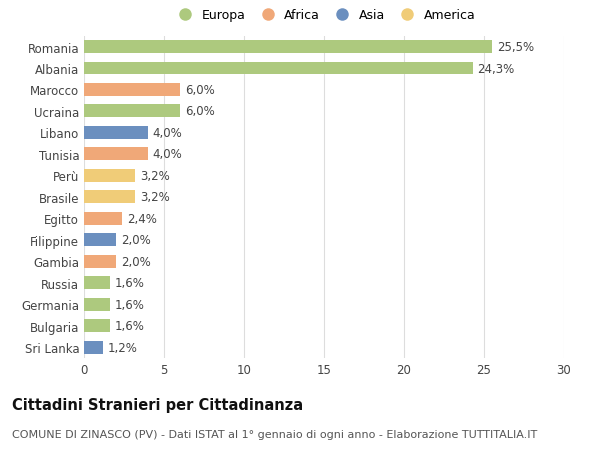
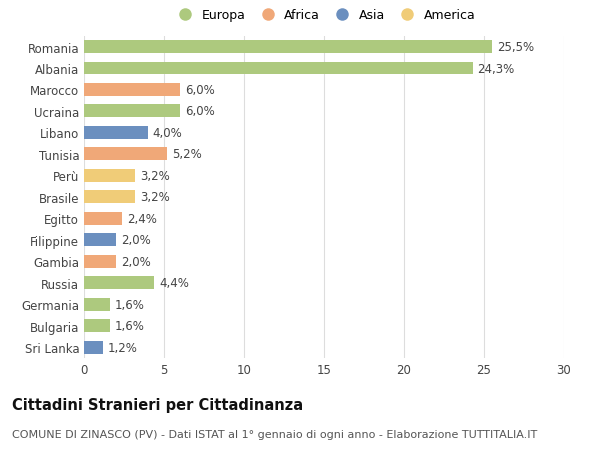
Tunisia: 4,0% -> 5,2%
Russia: 1,6% -> 4,4%
